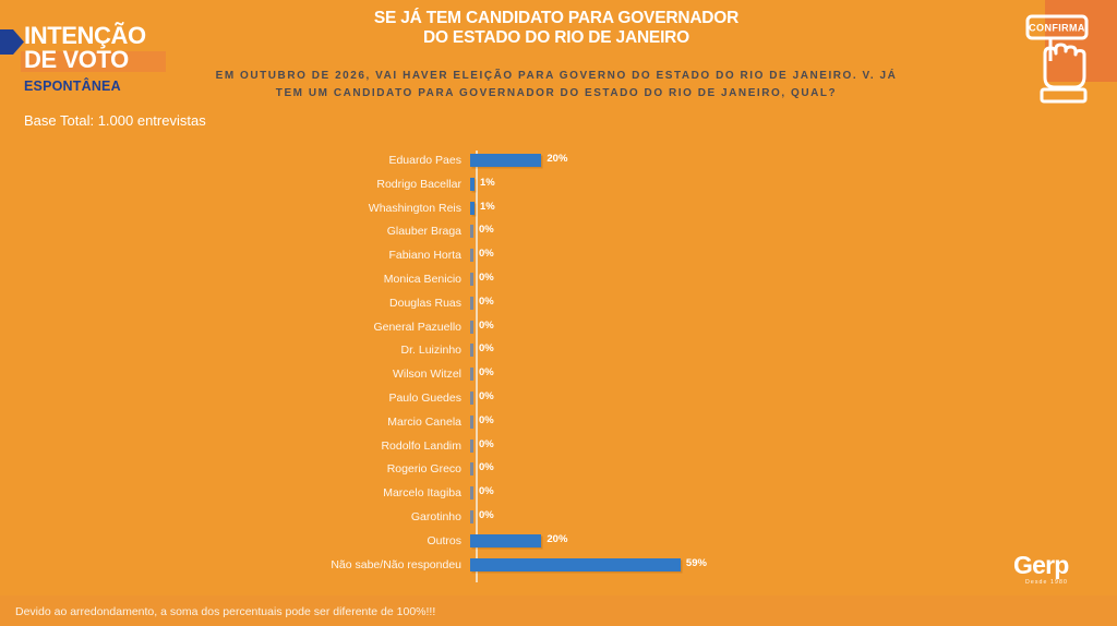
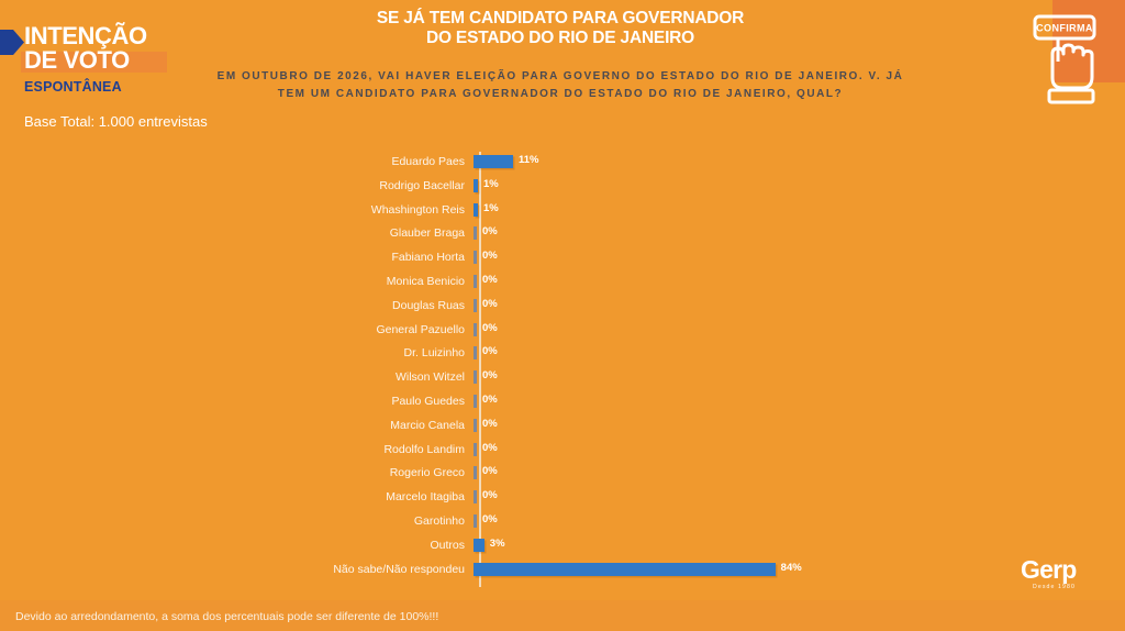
Eduardo Paes: 20% -> 11%
Outros: 20% -> 3%
Não sabe/Não respondeu: 59% -> 84%
